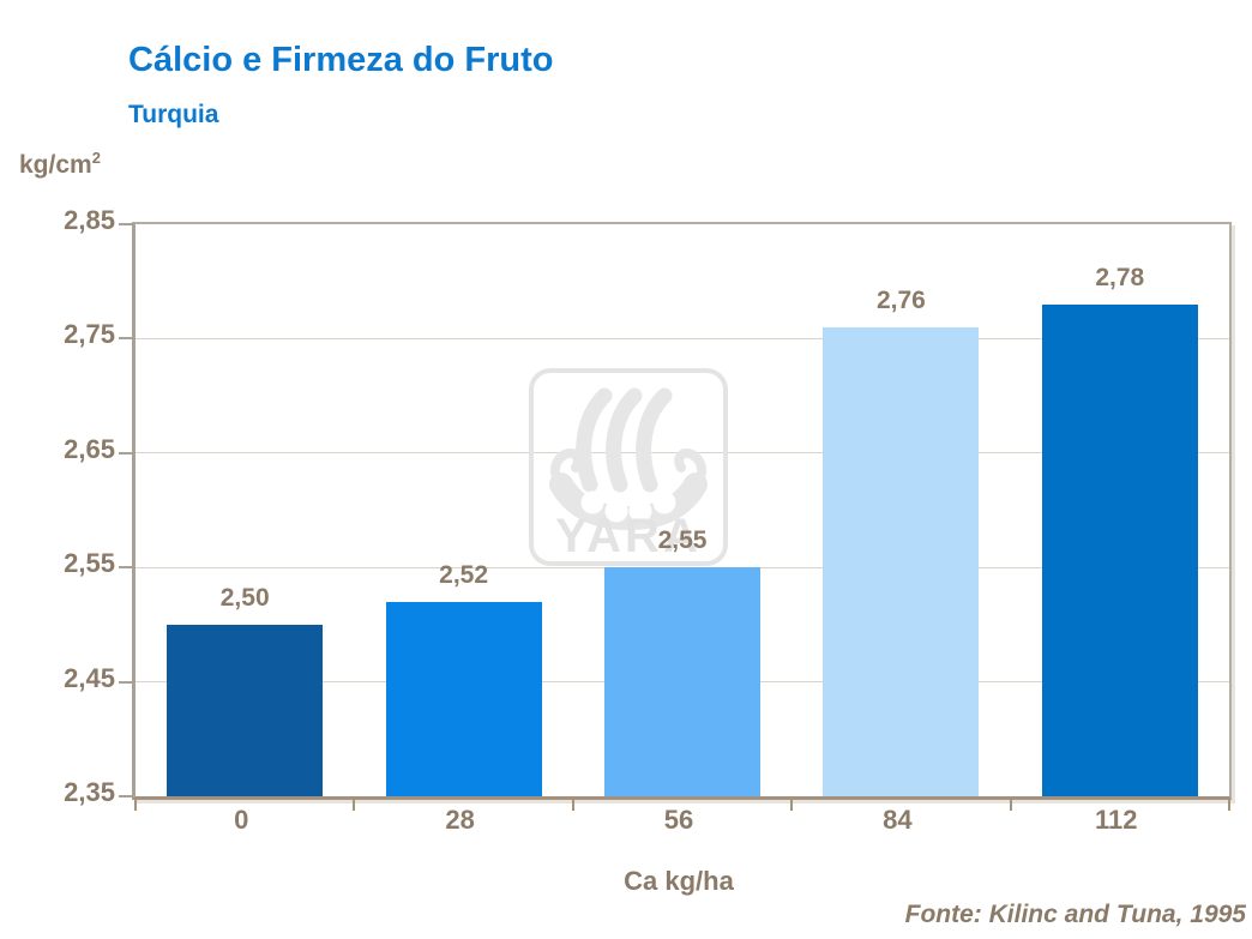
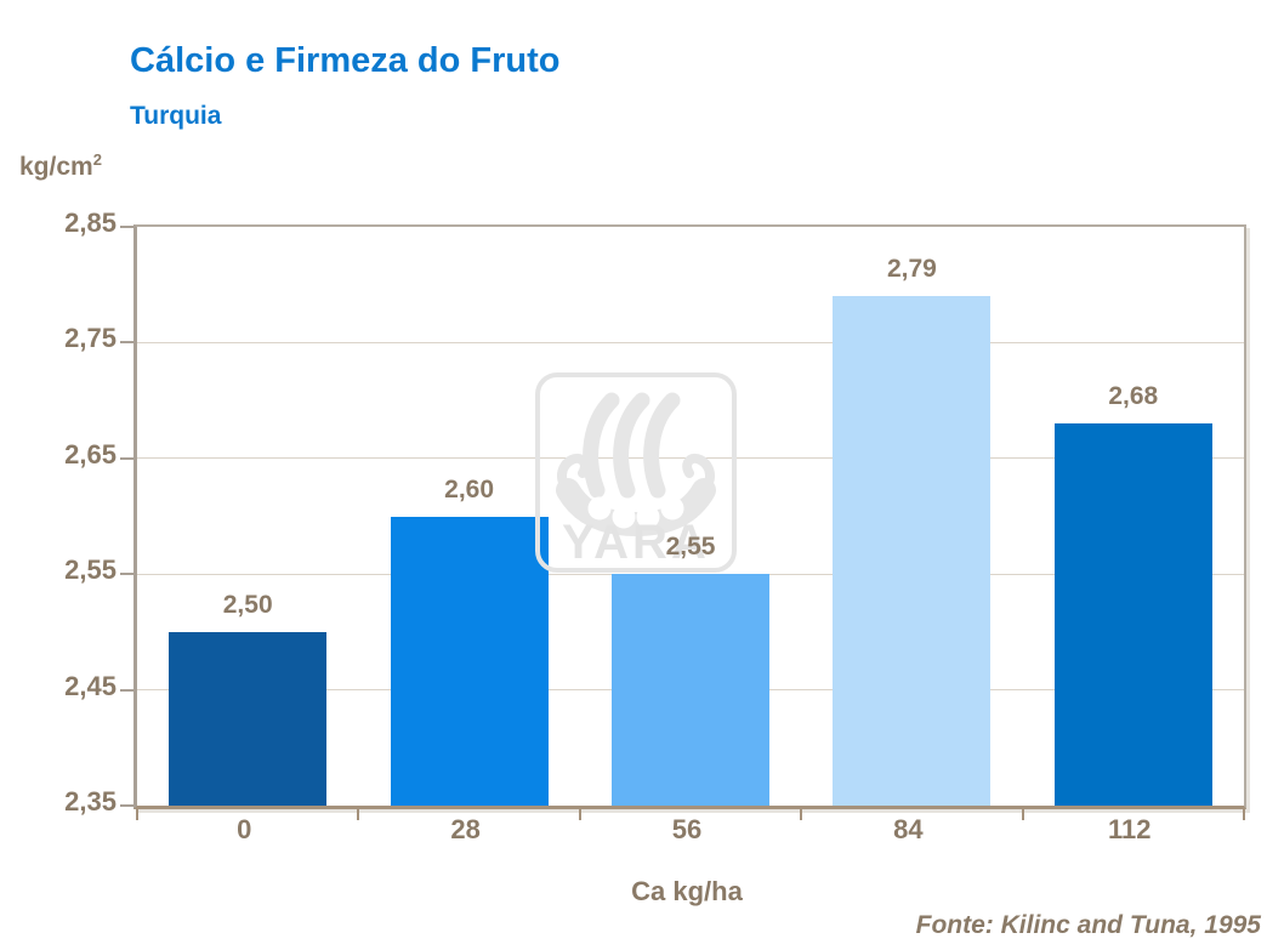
28: 2,52 -> 2,60
84: 2,76 -> 2,79
112: 2,78 -> 2,68
